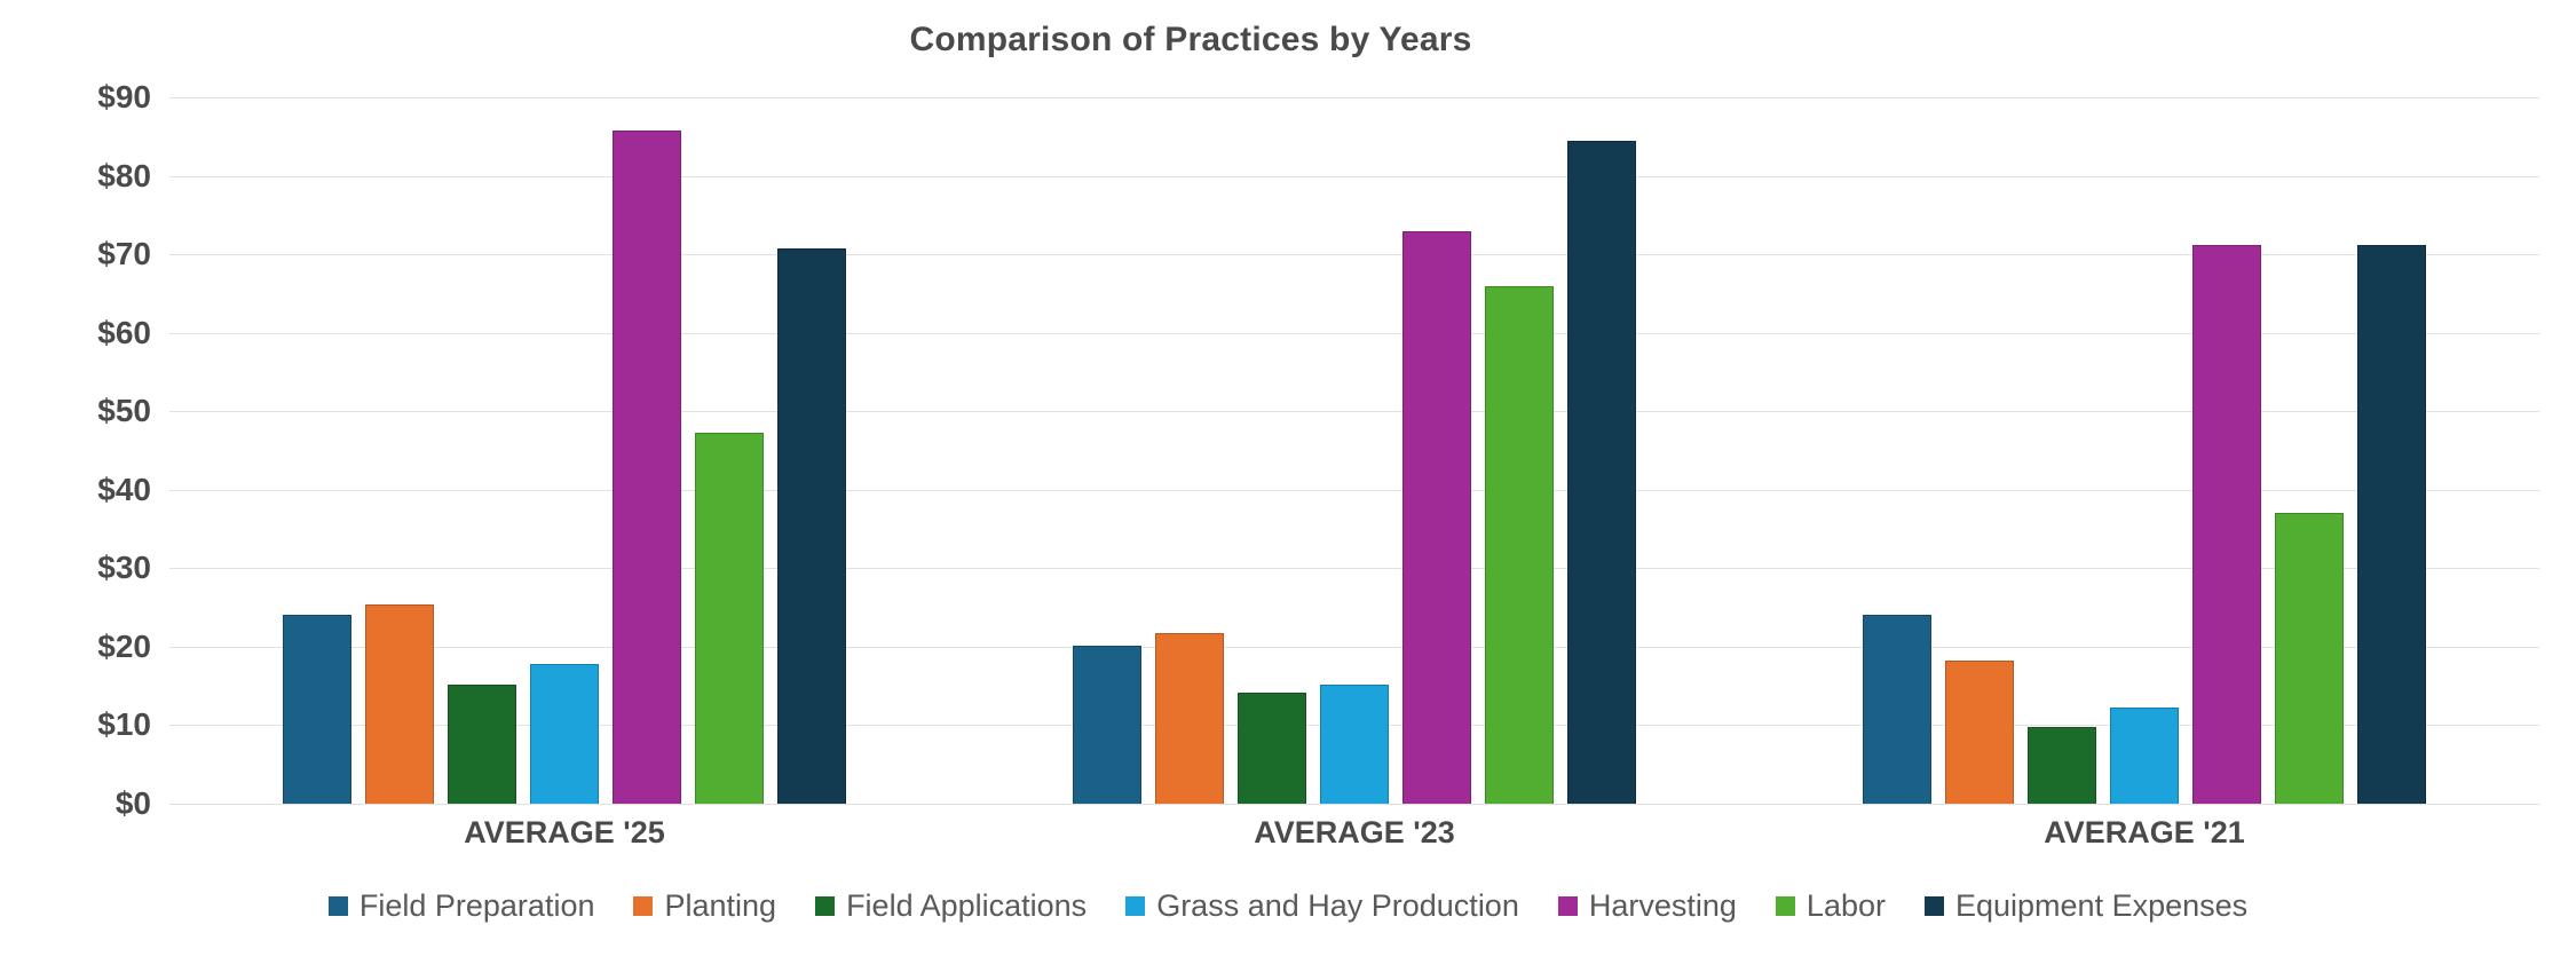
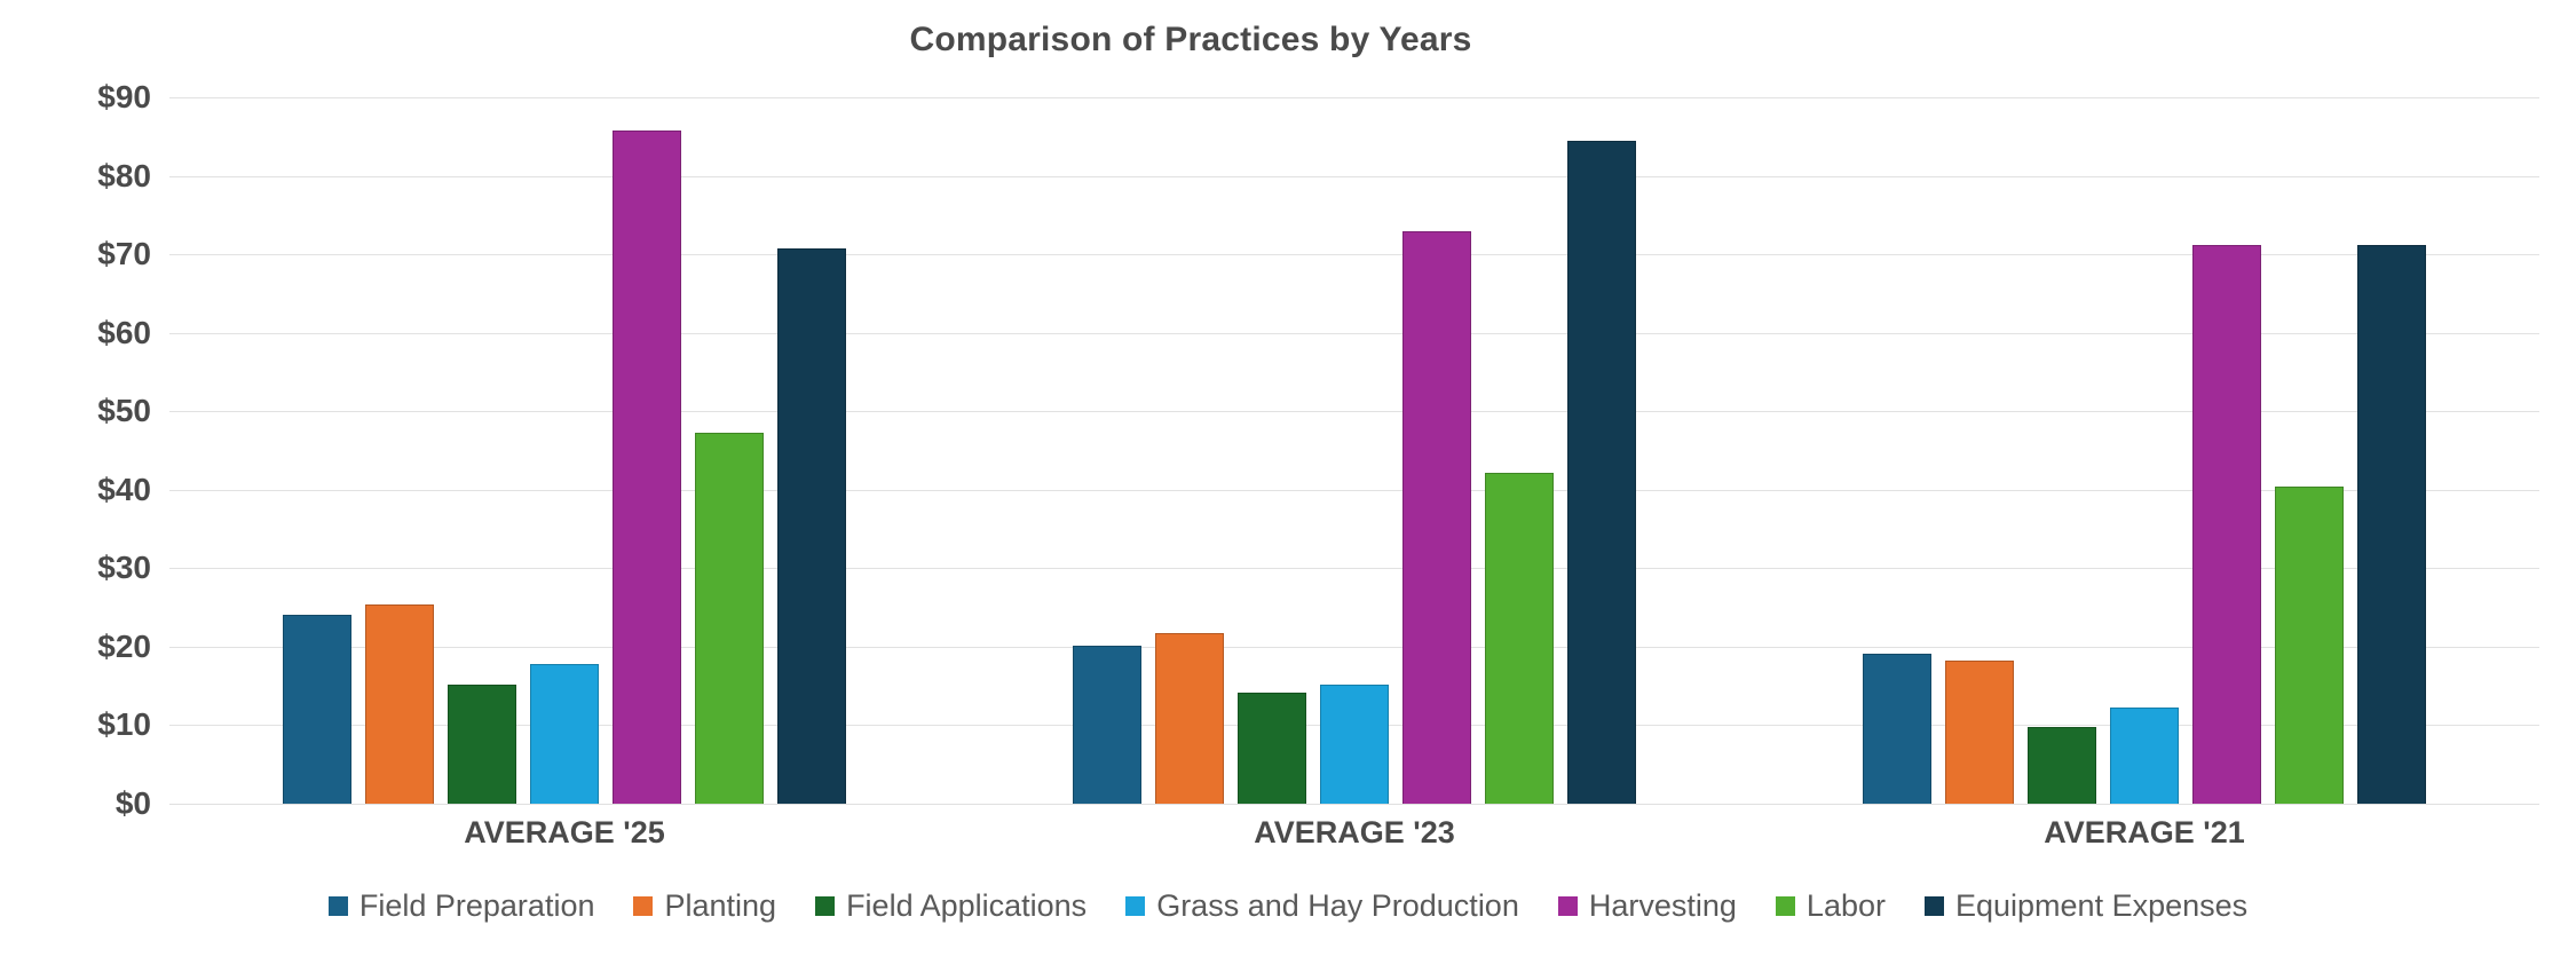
Labor/AVERAGE '23: $66 -> $42
Field Preparation/AVERAGE '21: $24 -> $19
Labor/AVERAGE '21: $37 -> $40
